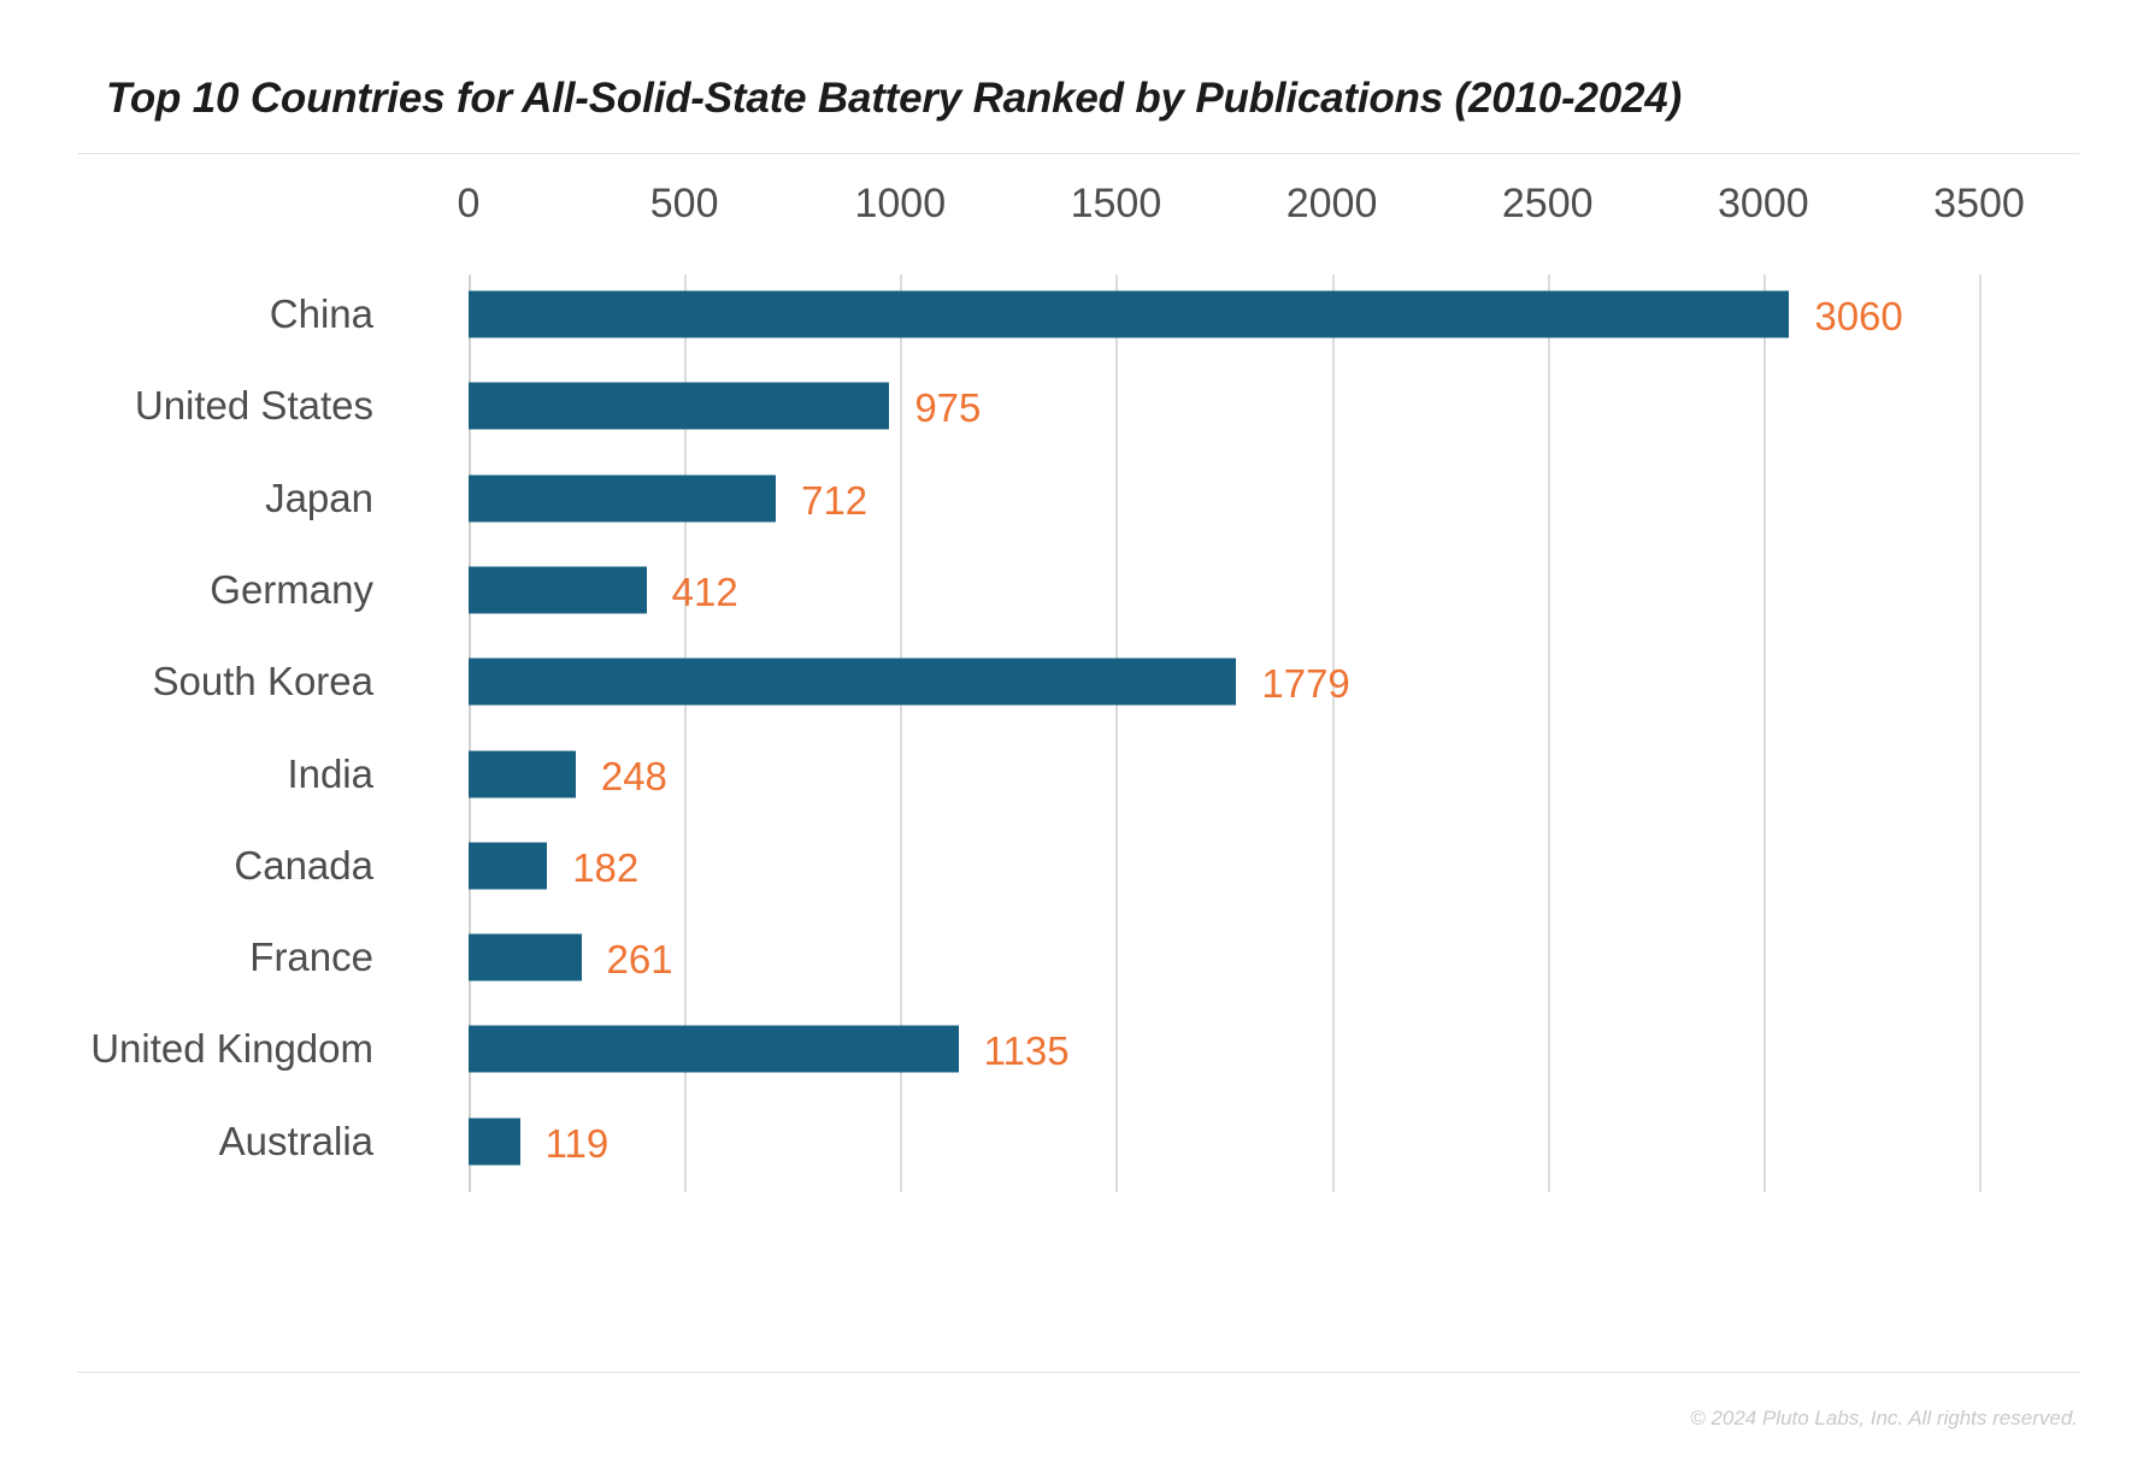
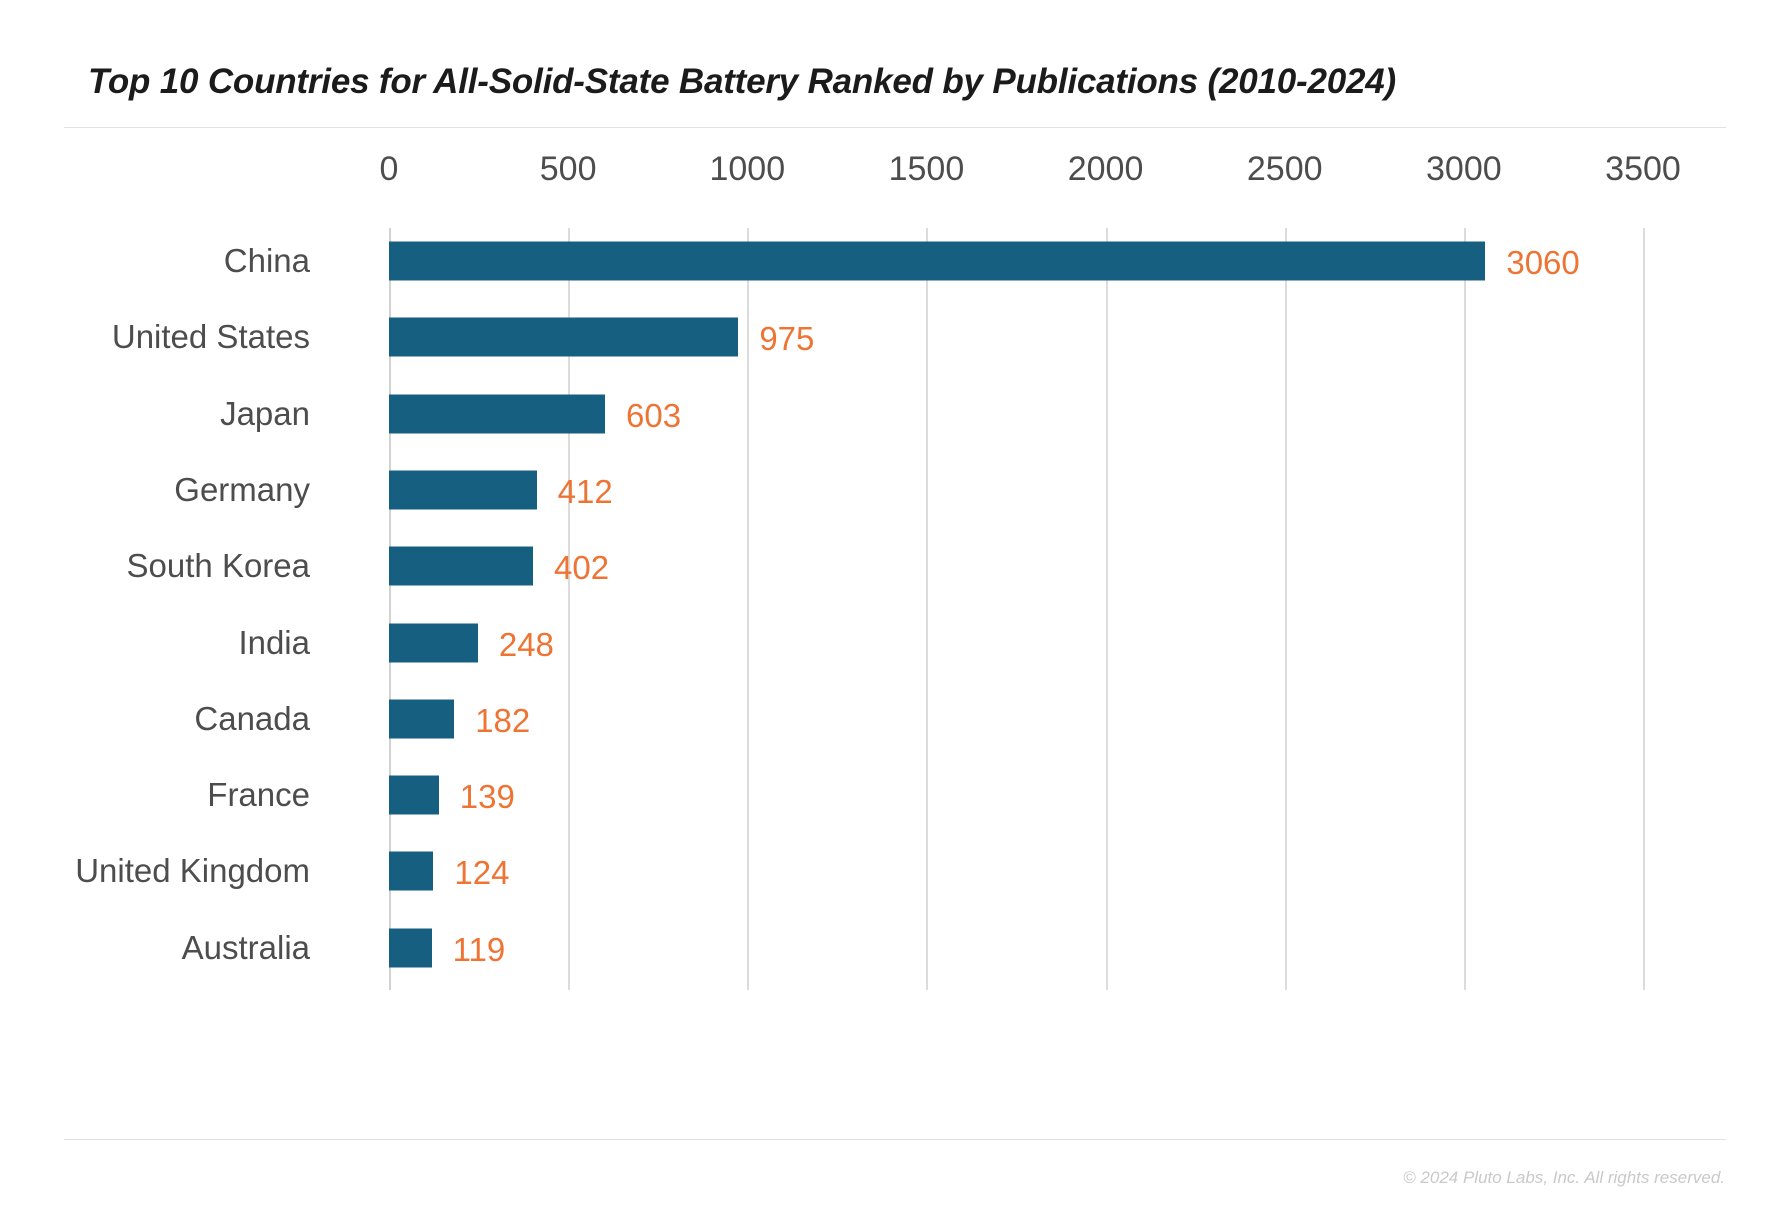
Japan: 712 -> 603
South Korea: 1779 -> 402
France: 261 -> 139
United Kingdom: 1135 -> 124
